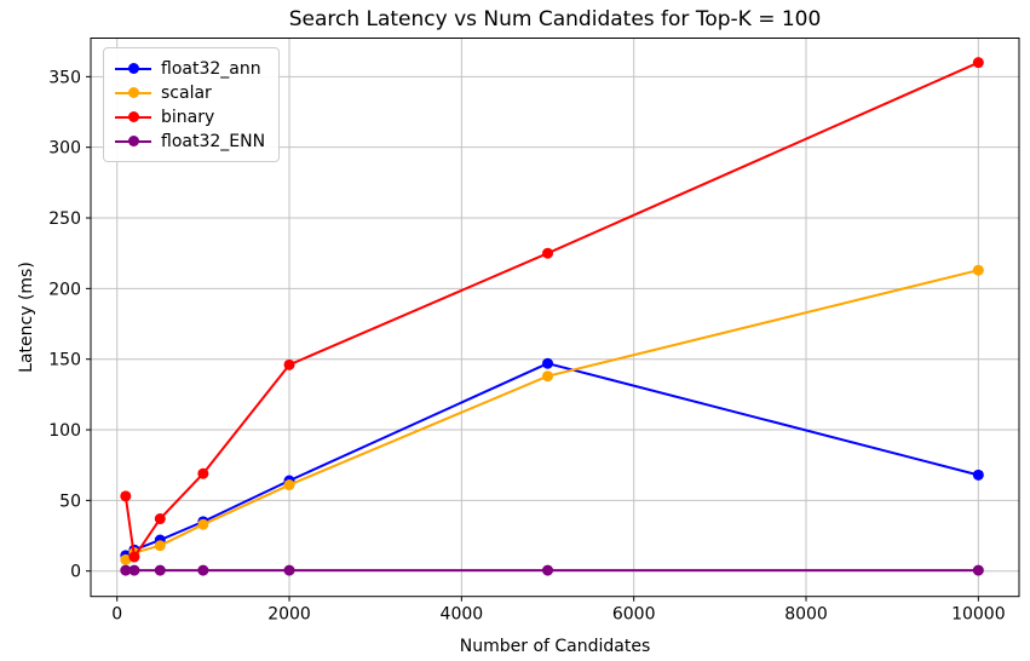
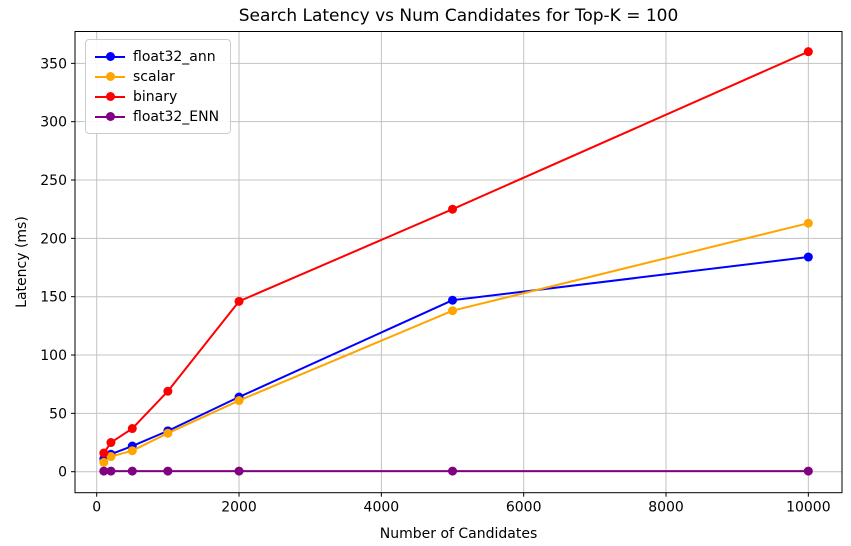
binary/100: 53 -> 16
binary/200: 10 -> 25
float32_ann/10000: 68 -> 184
